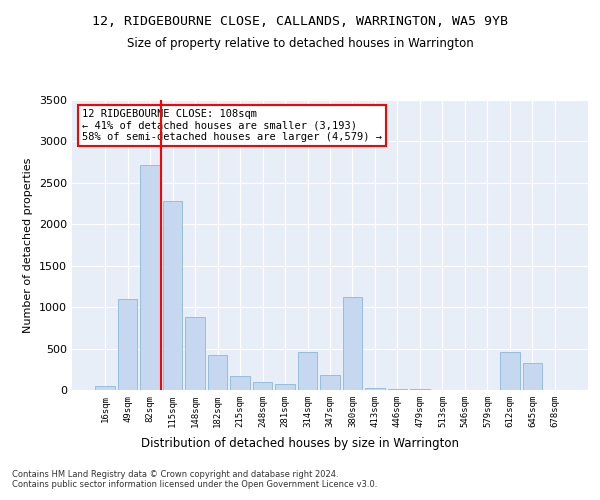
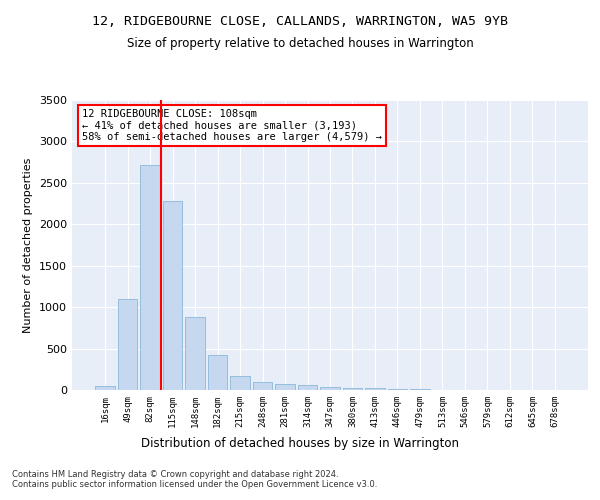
314sqm: 460 -> 60
347sqm: 180 -> 40
380sqm: 1120 -> 30
612sqm: 460 -> 0
645sqm: 320 -> 0
